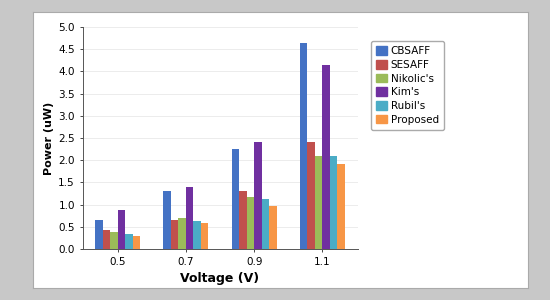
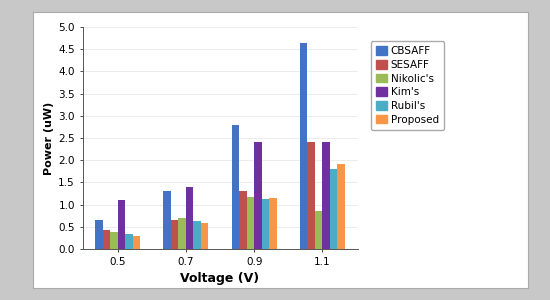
Kim's/0.5: 0.87 -> 1.10
CBSAFF/0.9: 2.25 -> 2.80
Proposed/0.9: 0.97 -> 1.15
Nikolic's/1.1: 2.10 -> 0.85
Kim's/1.1: 4.15 -> 2.40
Rubil's/1.1: 2.10 -> 1.80
